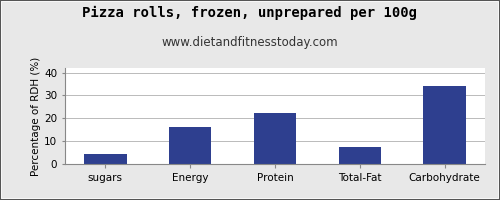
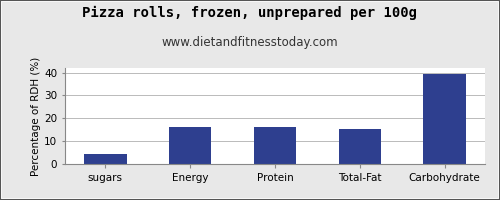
Protein: 22.5 -> 16.4
Total-Fat: 7.5 -> 15.2
Carbohydrate: 34.0 -> 39.5
